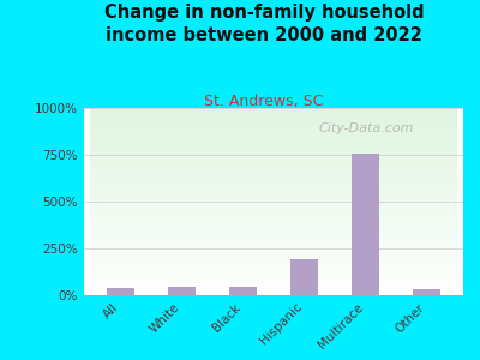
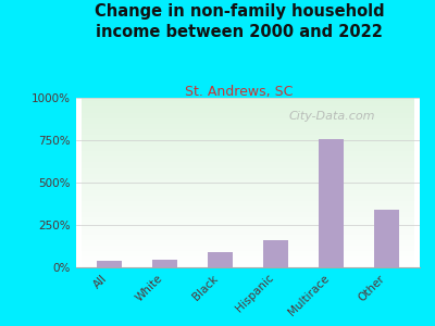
Black: 40% -> 90%
Hispanic: 200% -> 160%
Other: 30% -> 340%
